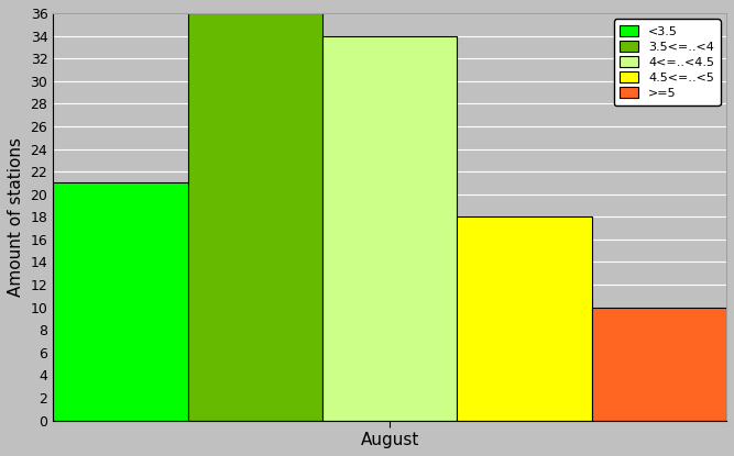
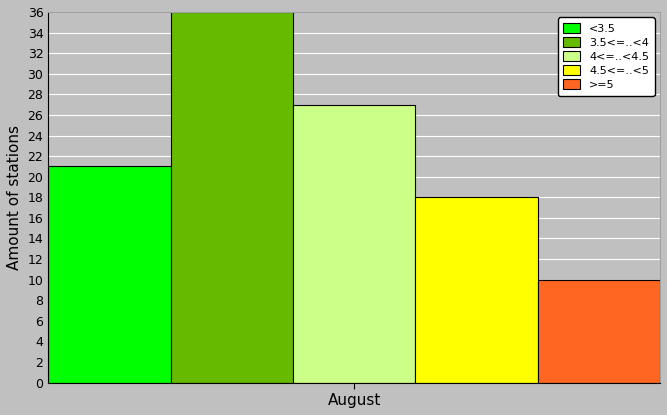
August: 34 -> 27
